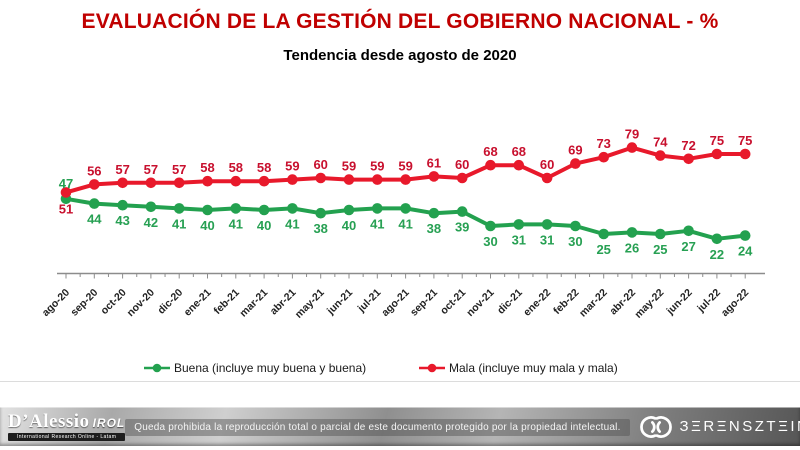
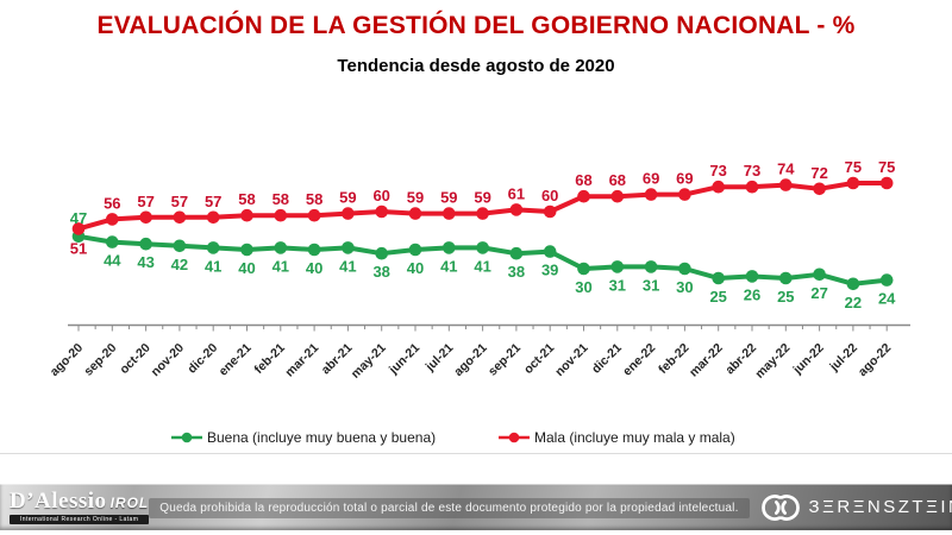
Mala (incluye muy mala y mala)/ene-22: 60 -> 69
Mala (incluye muy mala y mala)/abr-22: 79 -> 73
